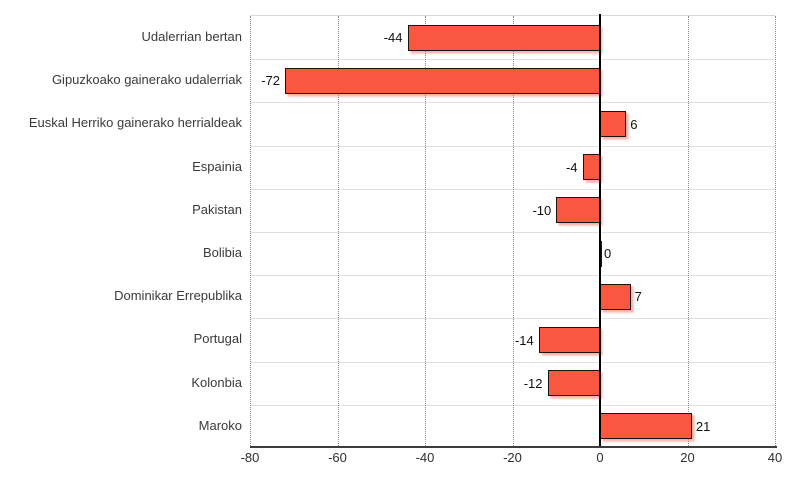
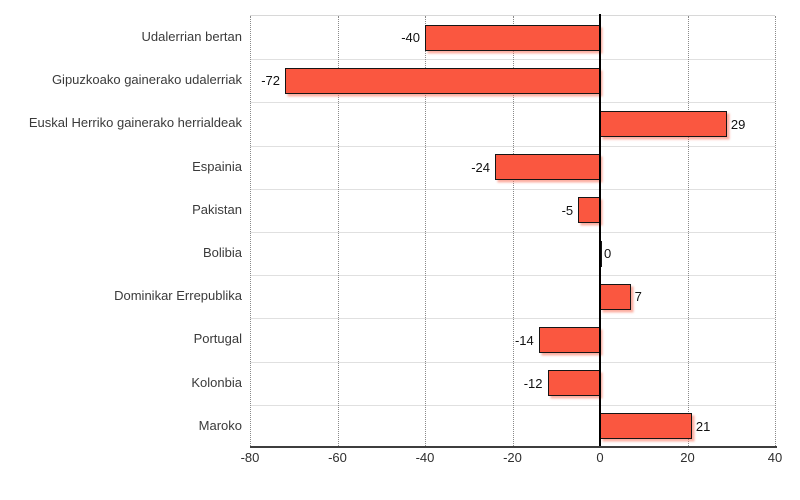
Udalerrian bertan: -44 -> -40
Euskal Herriko gainerako herrialdeak: 6 -> 29
Espainia: -4 -> -24
Pakistan: -10 -> -5
